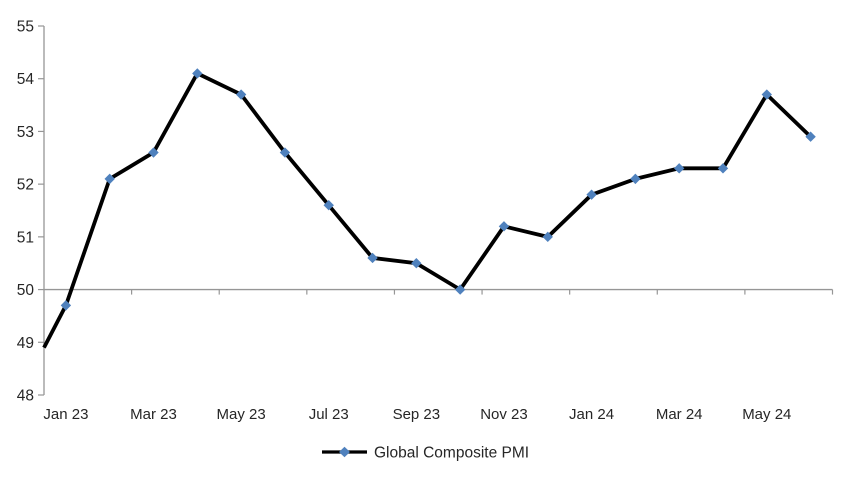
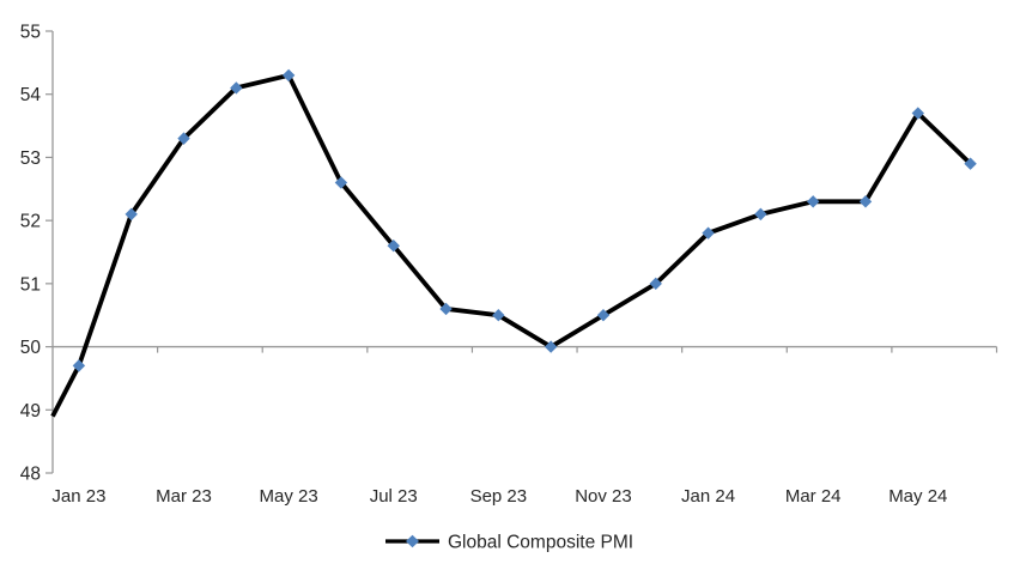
Mar 23: 52.6 -> 53.3
May 23: 53.7 -> 54.3
Nov 23: 51.2 -> 50.5
